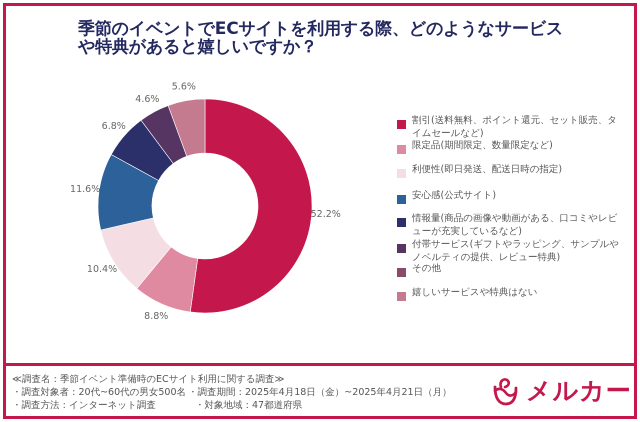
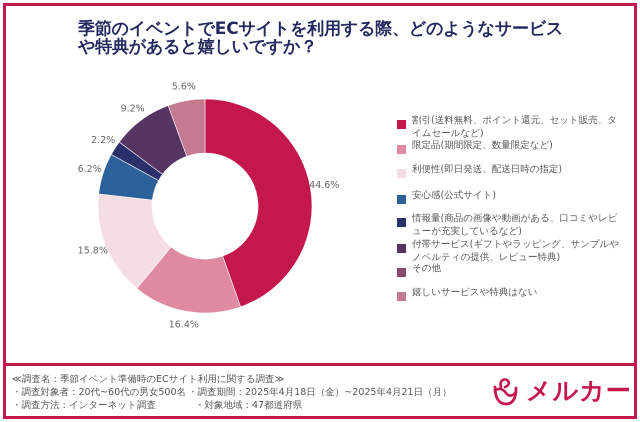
割引(送料無料、ポイント還元、セット販売、タイムセールなど): 52.2% -> 44.6%
限定品(期間限定、数量限定など): 8.8% -> 16.4%
利便性(即日発送、配送日時の指定): 10.4% -> 15.8%
安心感(公式サイト): 11.6% -> 6.2%
情報量(商品の画像や動画がある、口コミやレビューが充実しているなど): 6.8% -> 2.2%
付帯サービス(ギフトやラッピング、サンプルやノベルティの提供、レビュー特典): 4.6% -> 9.2%
